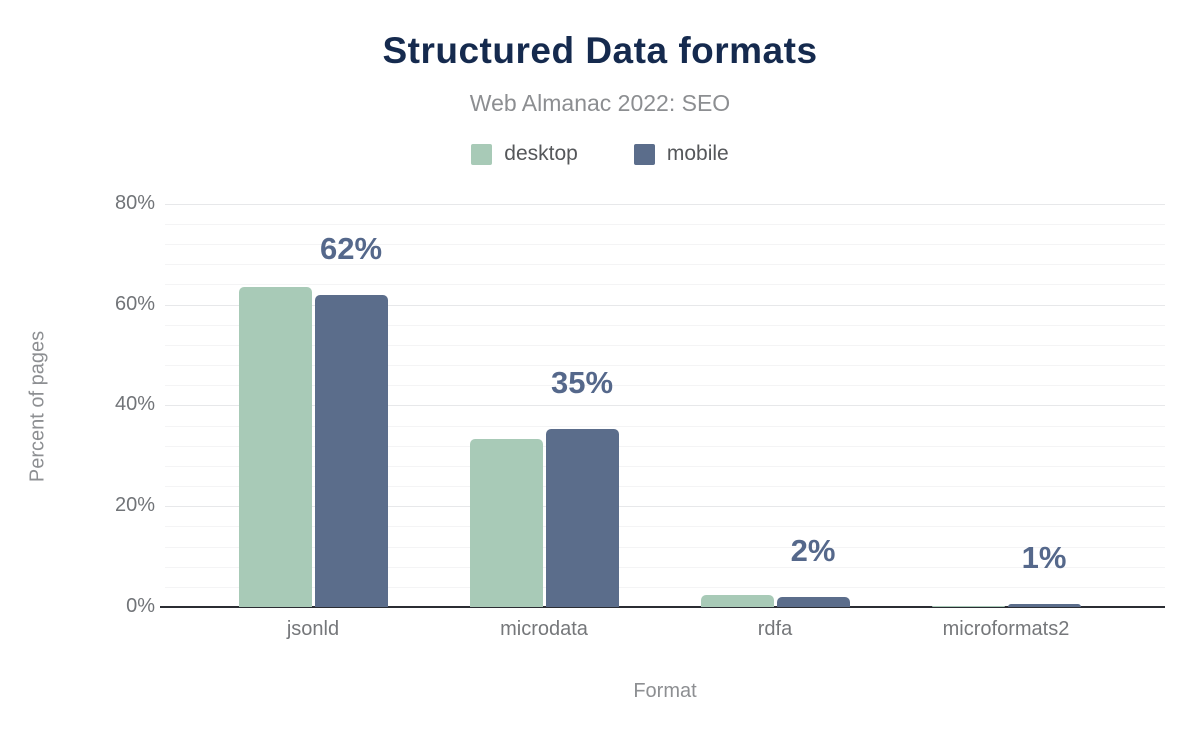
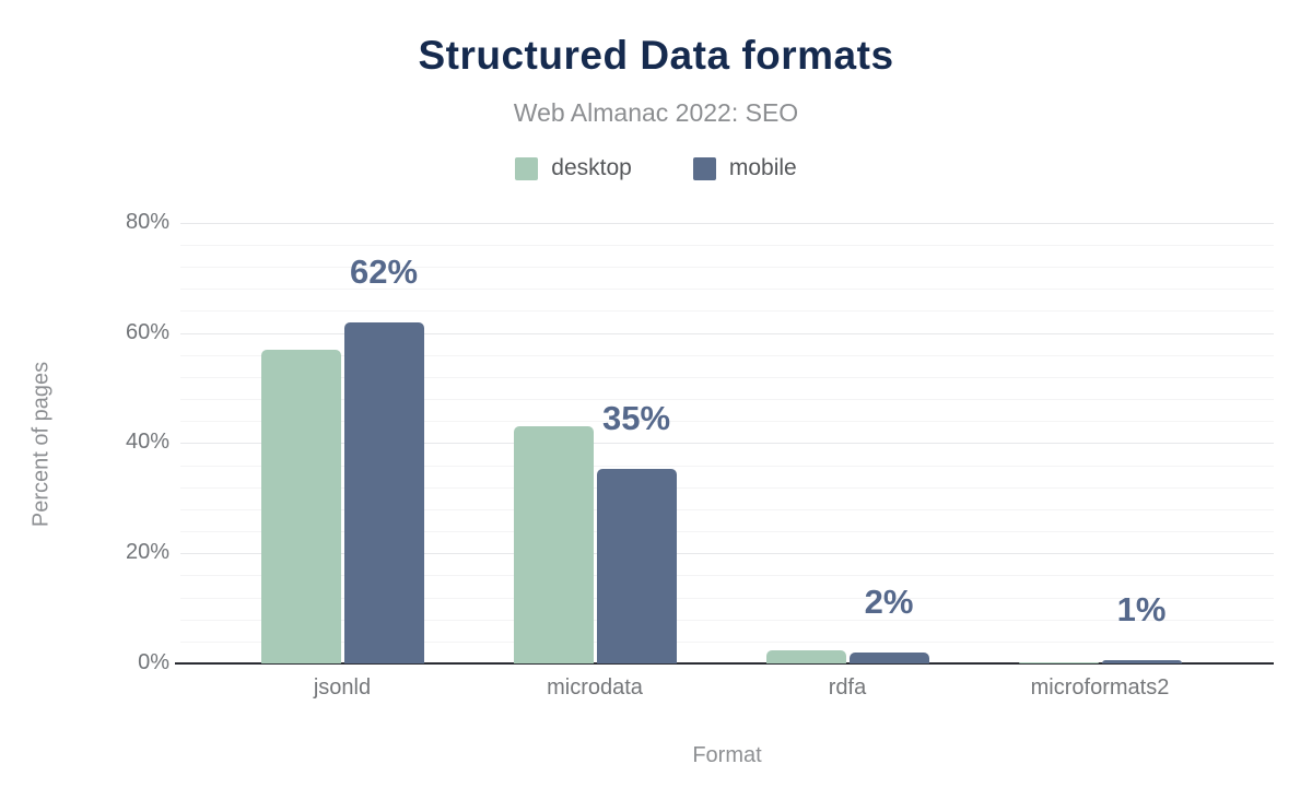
desktop/jsonld: 64% -> 57%
desktop/microdata: 33% -> 43%
